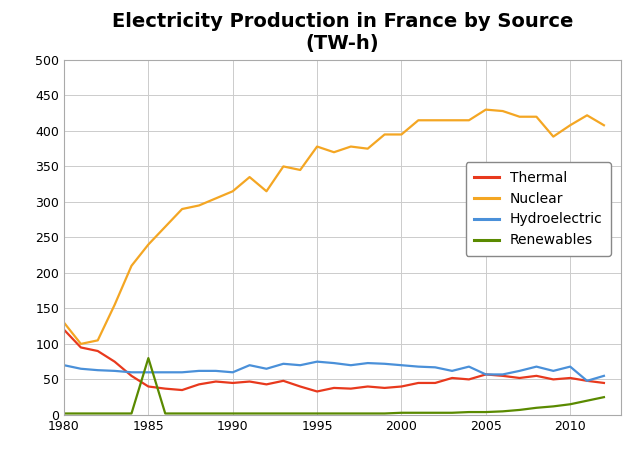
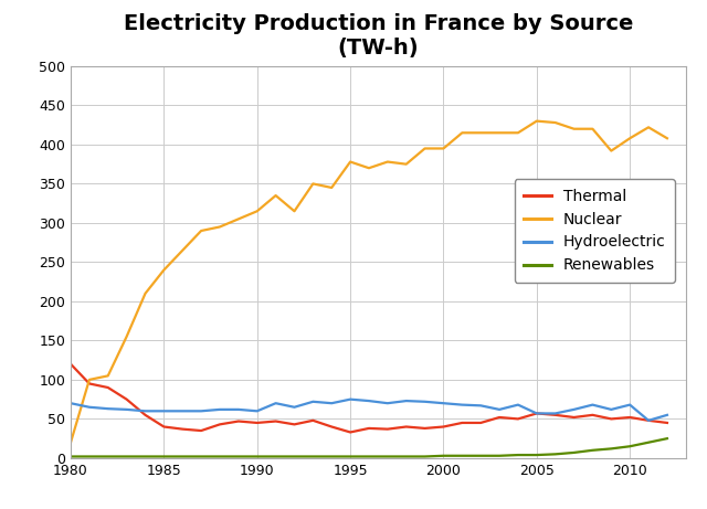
Nuclear/1980: 130 -> 20
Renewables/1985: 80 -> 2
